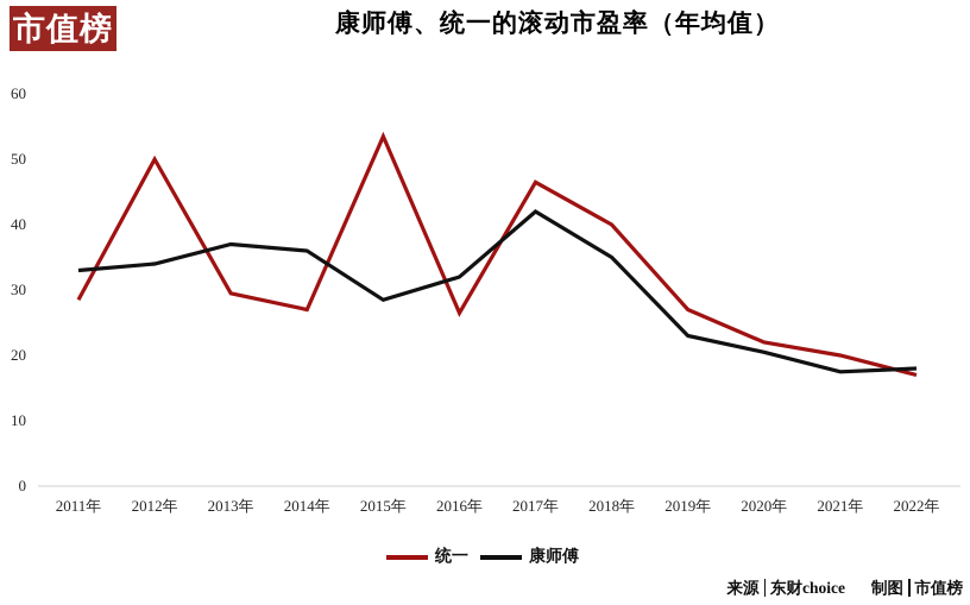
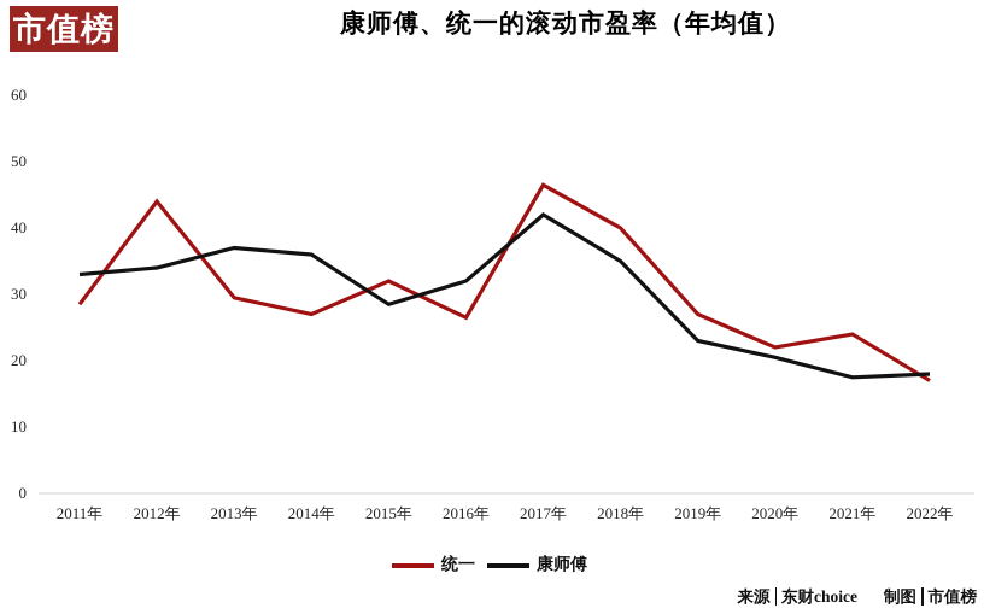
统一/2012年: 50 -> 44
统一/2015年: 54 -> 32
统一/2021年: 20 -> 24
